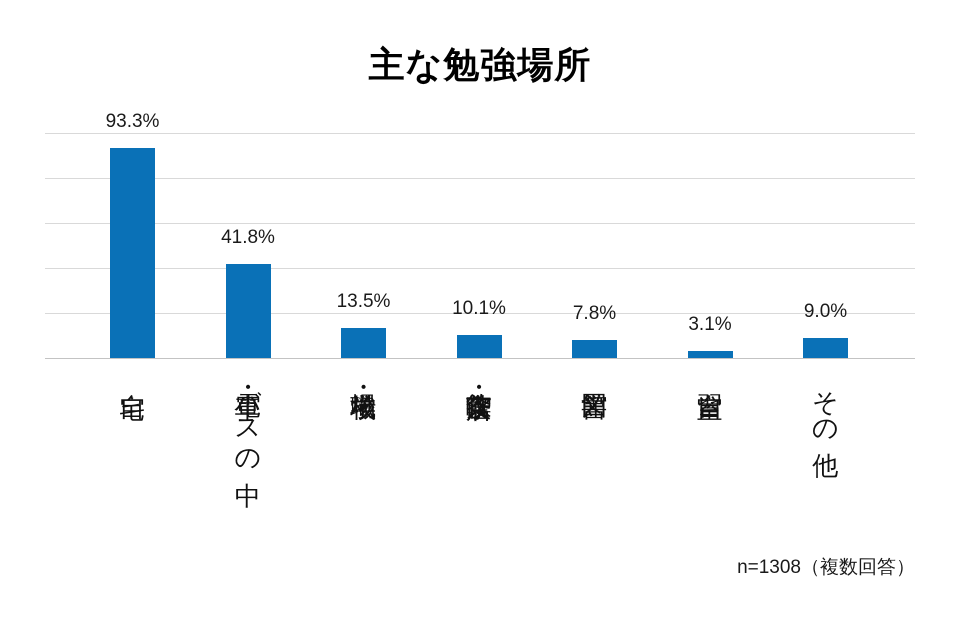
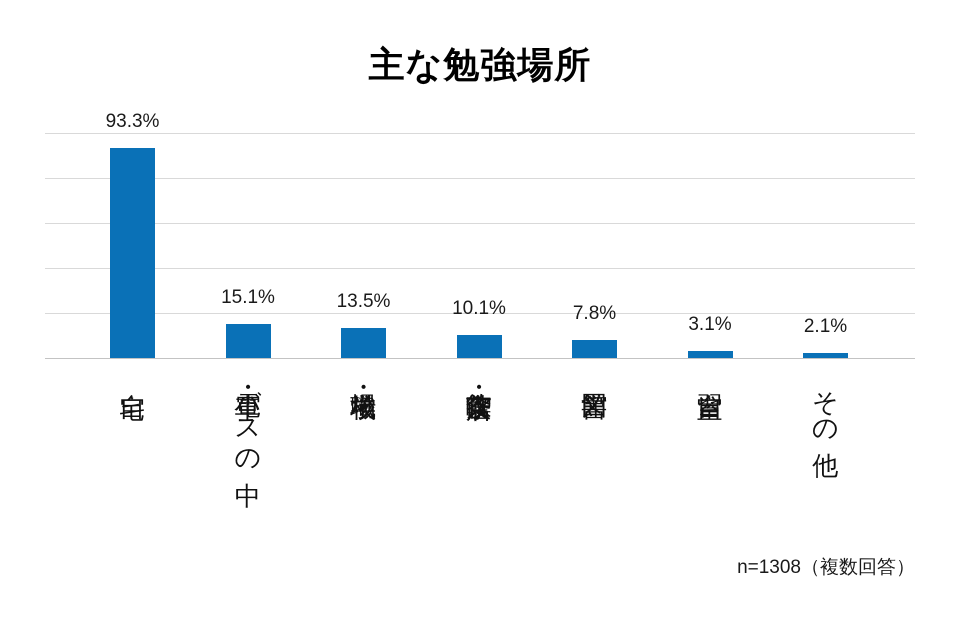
電車・バスの中: 41.8% -> 15.1%
その他: 9.0% -> 2.1%
